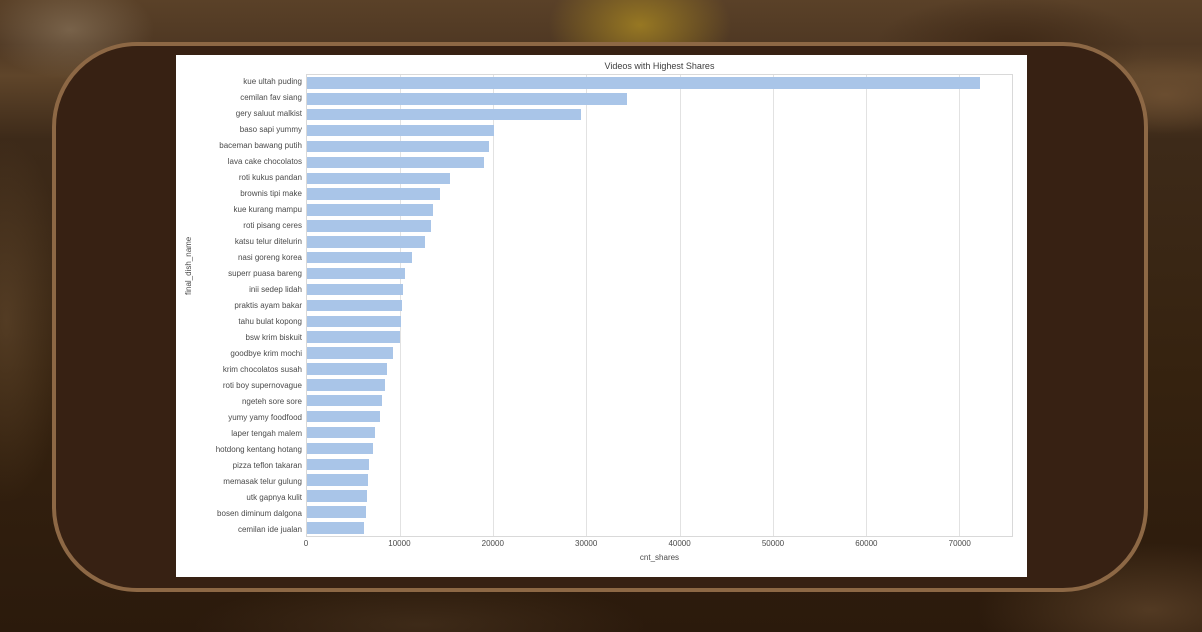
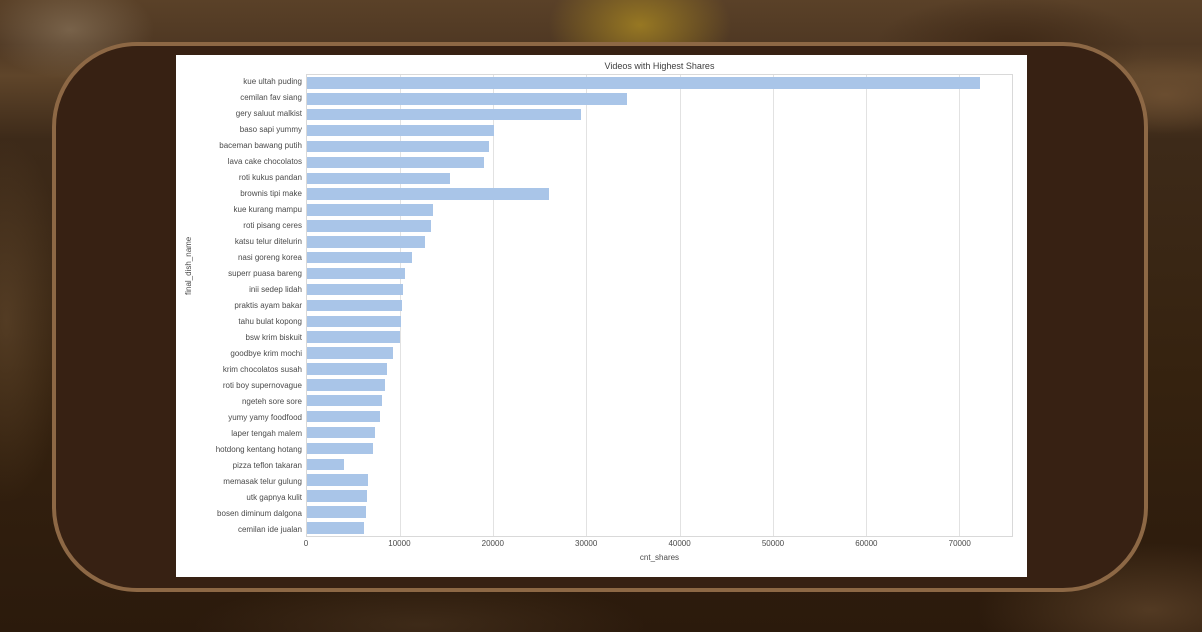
brownis tipi make: 14000 -> 26000
pizza teflon takaran: 7000 -> 4000
